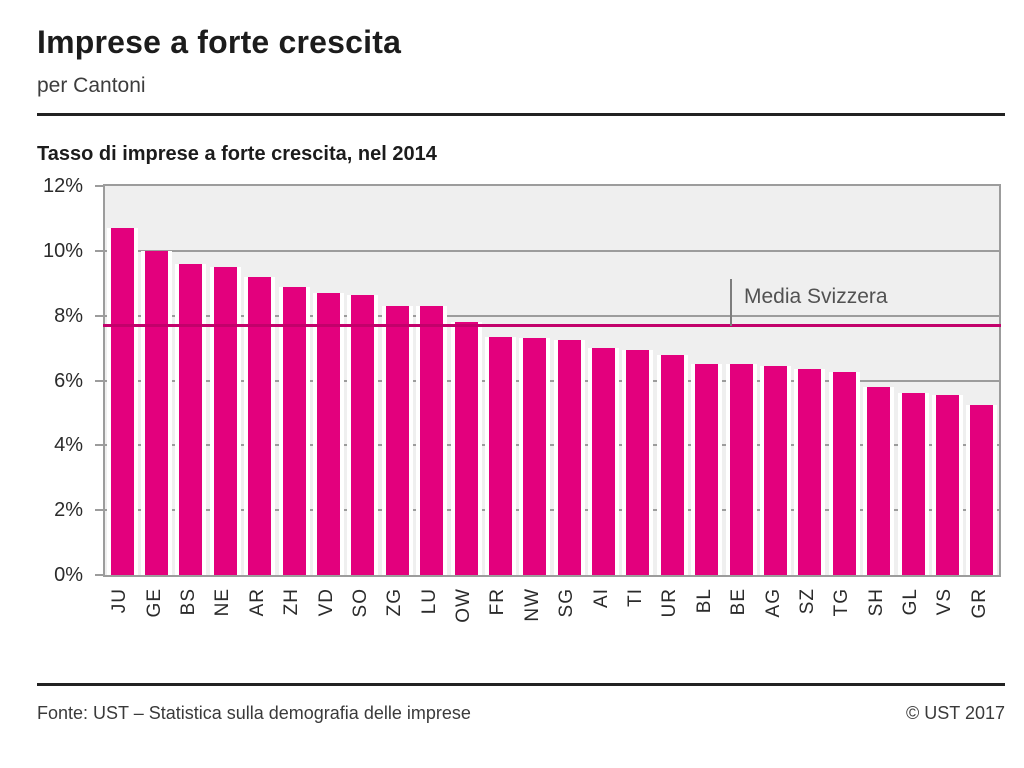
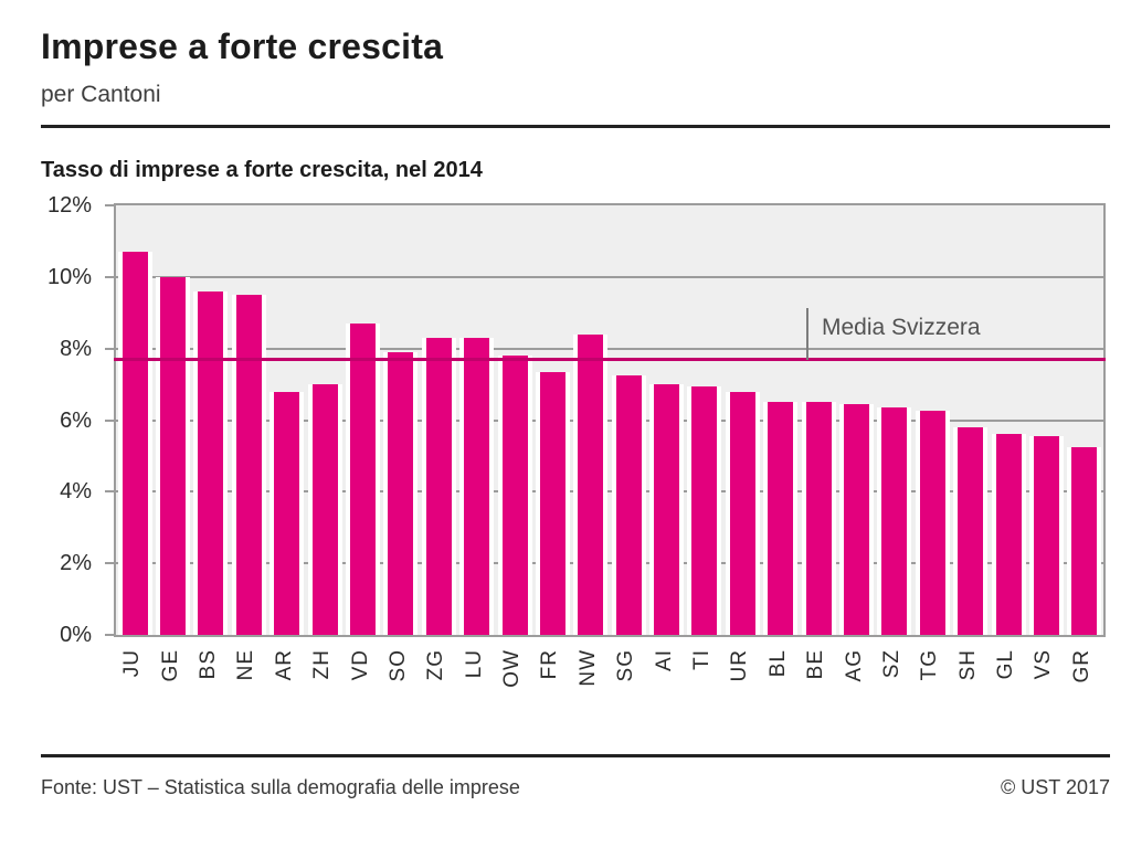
AR: 9.2% -> 6.8%
ZH: 8.9% -> 7.0%
SO: 8.7% -> 7.9%
NW: 7.3% -> 8.4%
